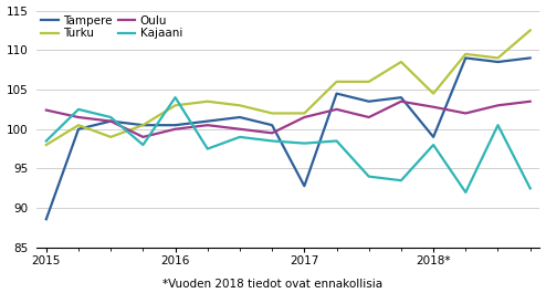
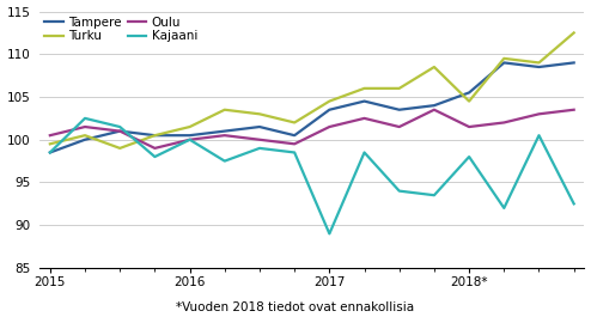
Tampere/2015: 88.6 -> 98.5
Turku/2015: 98.0 -> 99.5
Oulu/2015: 102.4 -> 100.5
Turku/2016: 103.0 -> 101.5
Kajaani/2016: 104.0 -> 100.0
Tampere/2017: 92.8 -> 103.5
Turku/2017: 102.0 -> 104.5
Kajaani/2017: 98.2 -> 89.0
Tampere/2018*: 99.0 -> 105.5
Oulu/2018*: 102.8 -> 101.5
